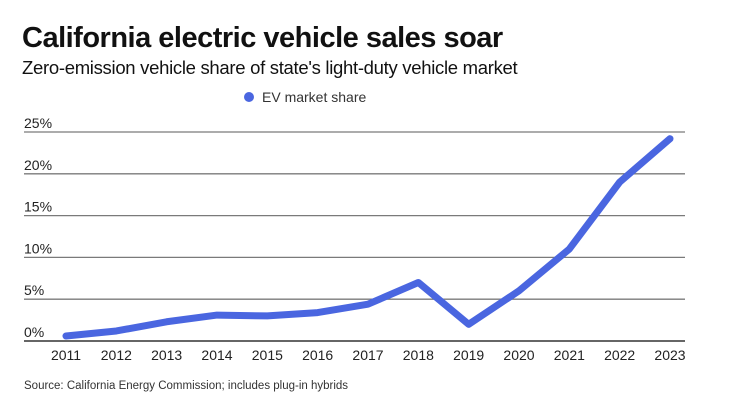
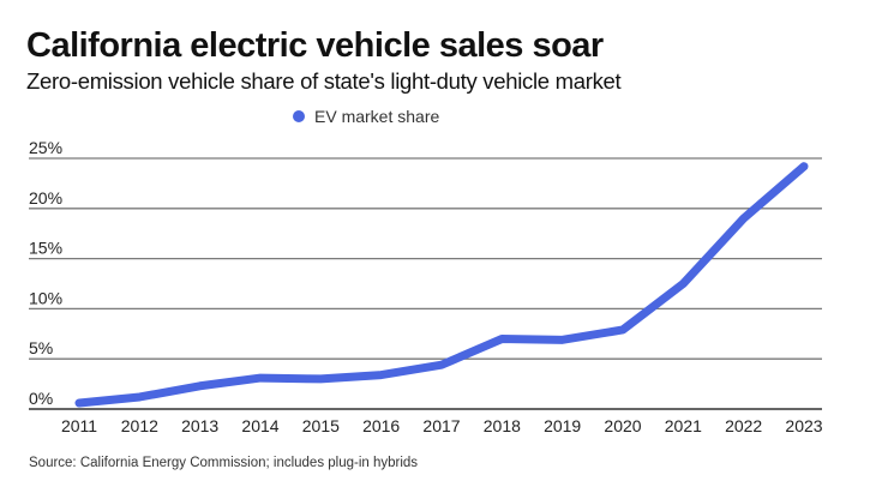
2019: 2% -> 7%
2020: 6% -> 8%
2021: 11% -> 12%
